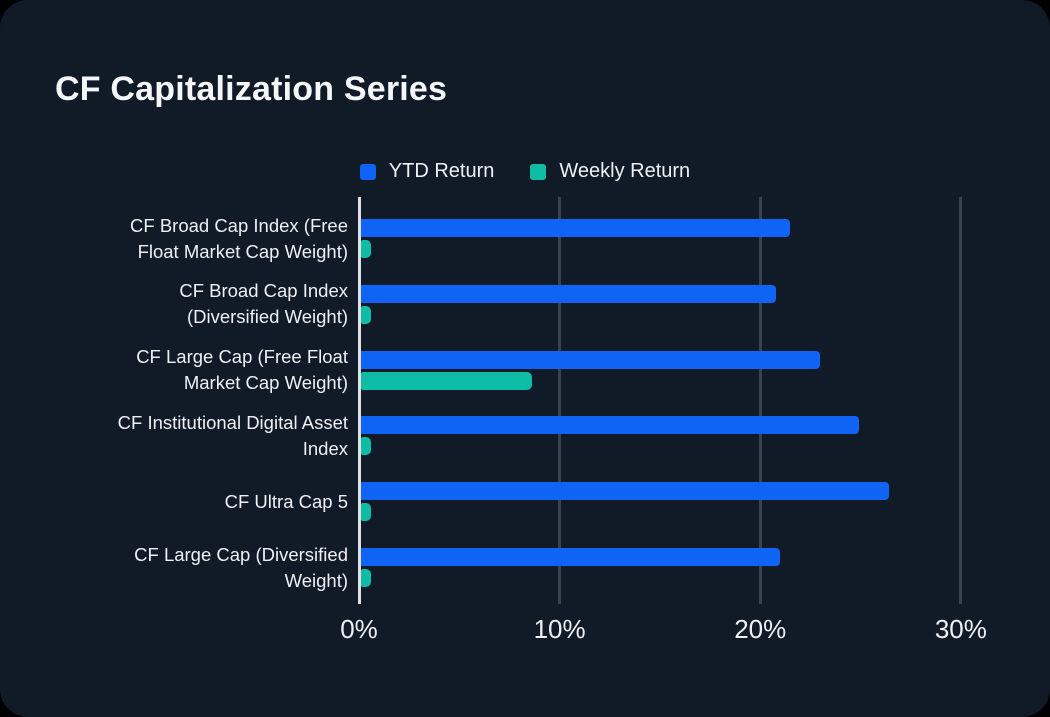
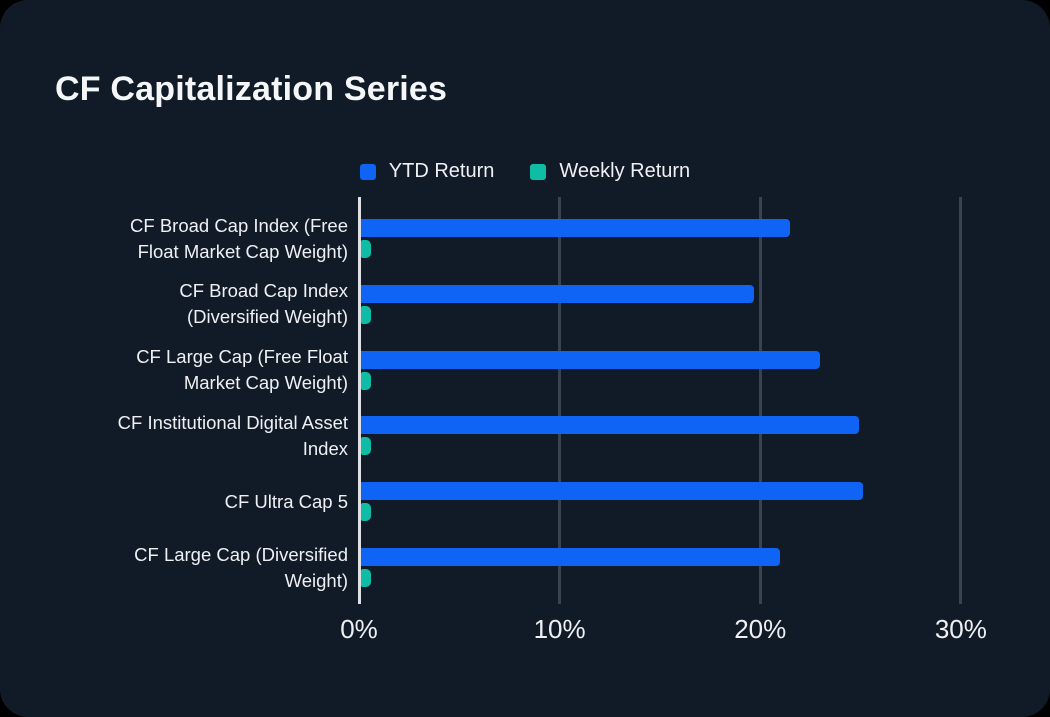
YTD Return/CF Broad Cap Index (Diversified Weight): 20.7% -> 19.6%
Weekly Return/CF Large Cap (Free Float Market Cap Weight): 8.5% -> 0.5%
YTD Return/CF Ultra Cap 5: 26.3% -> 25.0%
